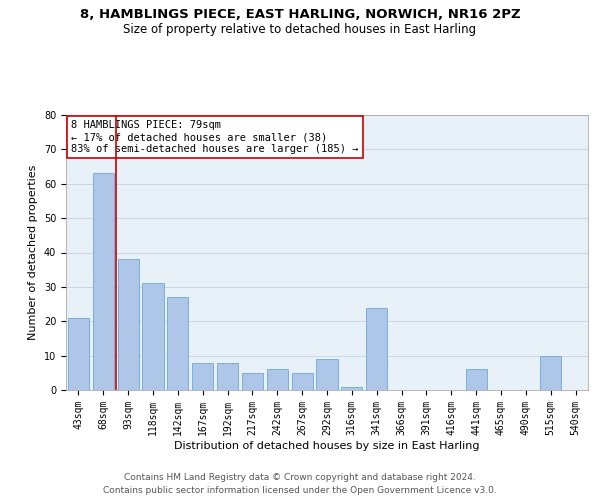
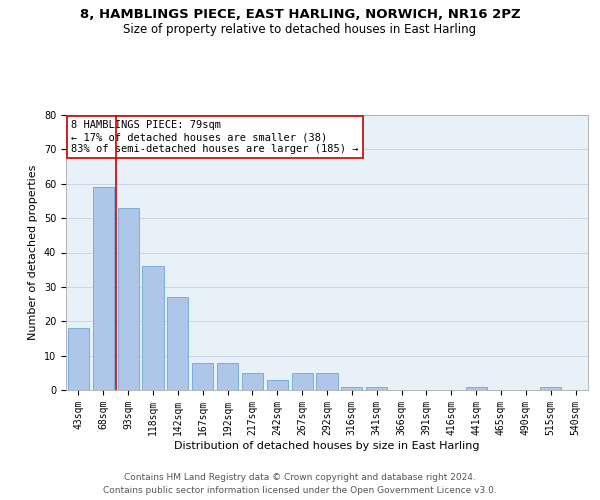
43sqm: 21 -> 18
68sqm: 63 -> 59
93sqm: 38 -> 53
118sqm: 31 -> 36
242sqm: 6 -> 3
292sqm: 9 -> 5
341sqm: 24 -> 1
441sqm: 6 -> 1
515sqm: 10 -> 1
